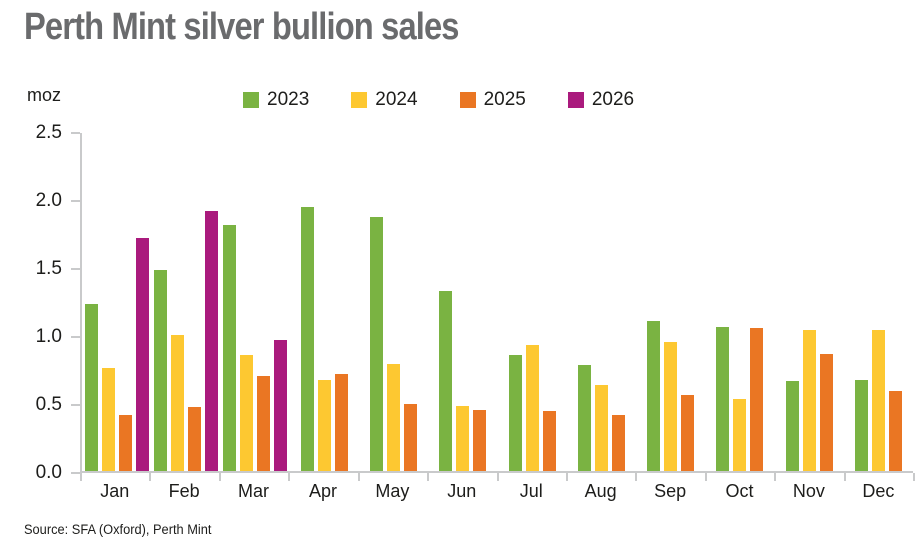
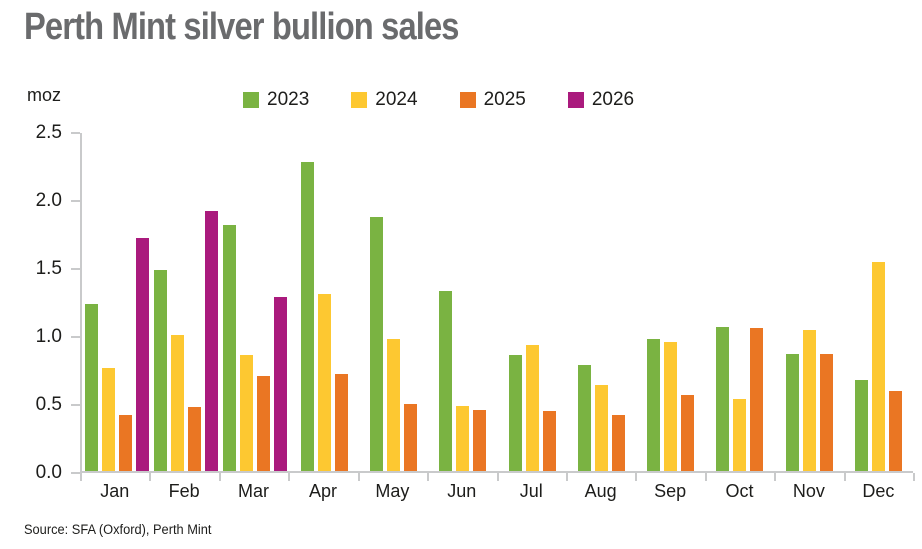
2026/Mar: 0.96 -> 1.28
2023/Apr: 1.94 -> 2.27
2024/Apr: 0.67 -> 1.30
2024/May: 0.79 -> 0.97
2023/Sep: 1.10 -> 0.97
2023/Nov: 0.66 -> 0.86
2024/Dec: 1.04 -> 1.54
